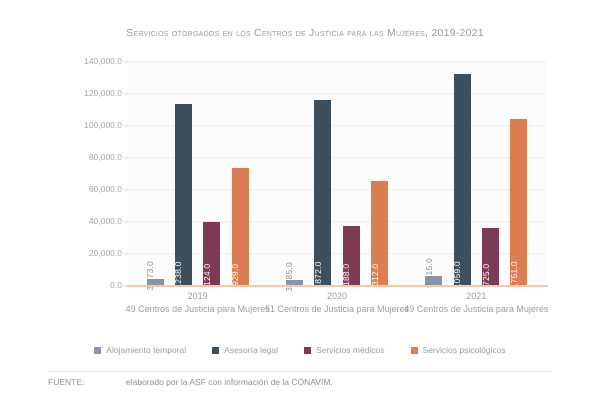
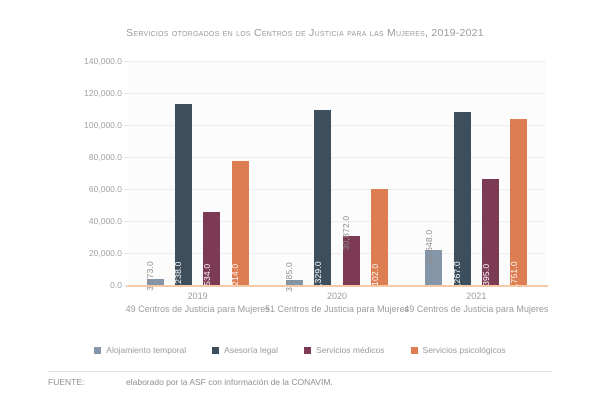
Servicios médicos/2019: 39,124.0 -> 45,534.0
Servicios psicológicos/2019: 72,929.0 -> 77,214.0
Asesoría legal/2020: 115,872.0 -> 109,329.0
Servicios médicos/2020: 37,188.0 -> 30,872.0
Servicios psicológicos/2020: 65,312.0 -> 60,102.0
Alojamiento temporal/2021: 5,515.0 -> 21,648.0
Asesoría legal/2021: 132,059.0 -> 108,267.0
Servicios médicos/2021: 35,725.0 -> 66,395.0
